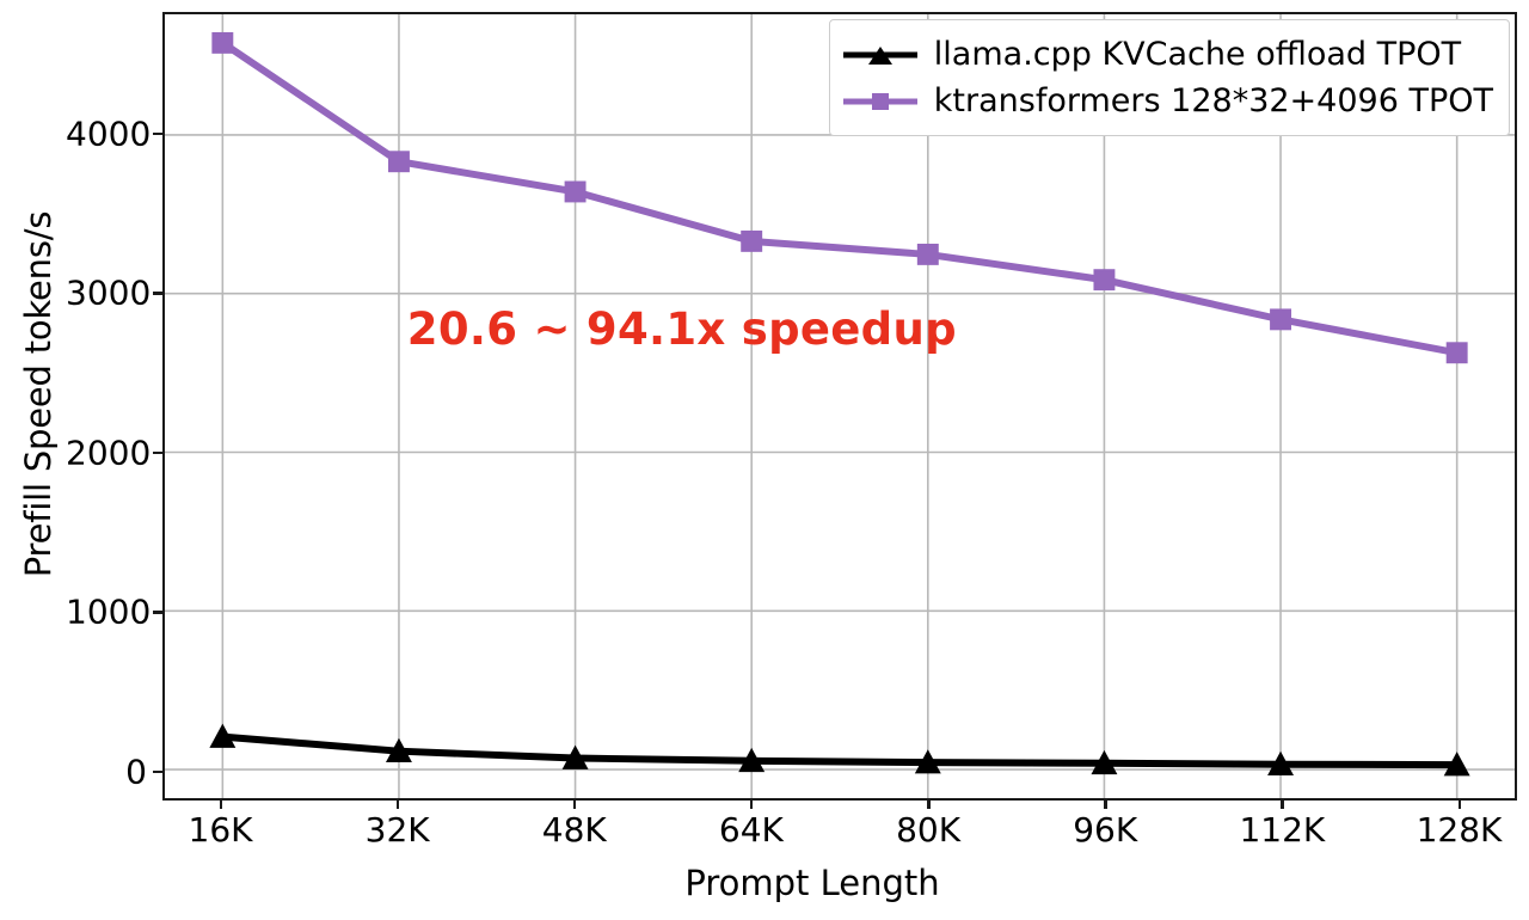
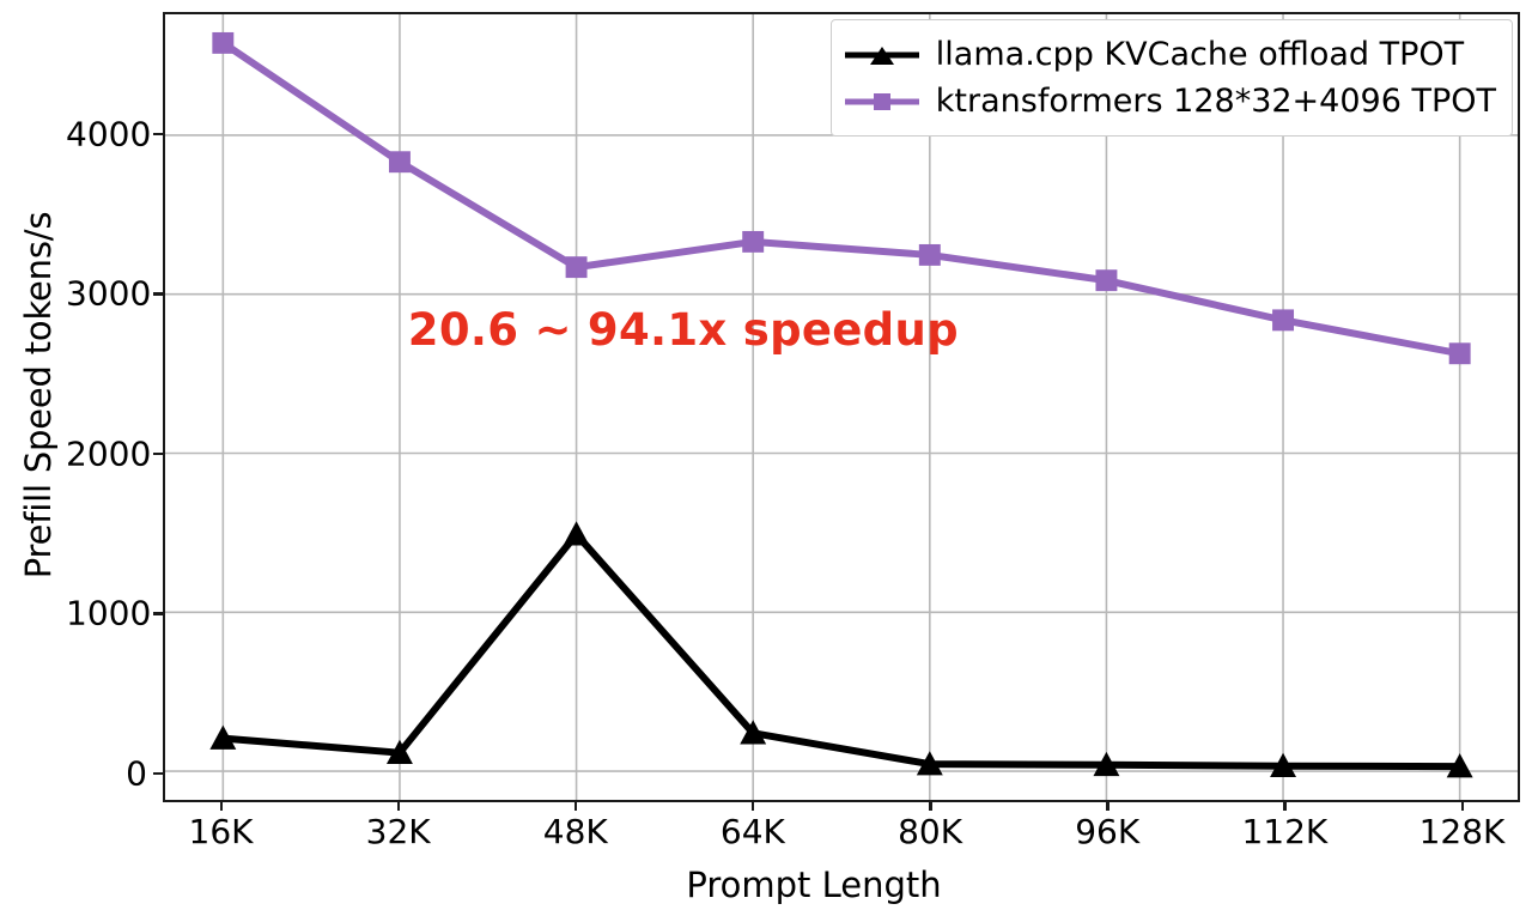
llama.cpp KVCache offload TPOT/48K: 70 -> 1490
ktransformers 128*32+4096 TPOT/48K: 3640 -> 3170
llama.cpp KVCache offload TPOT/64K: 60 -> 240
